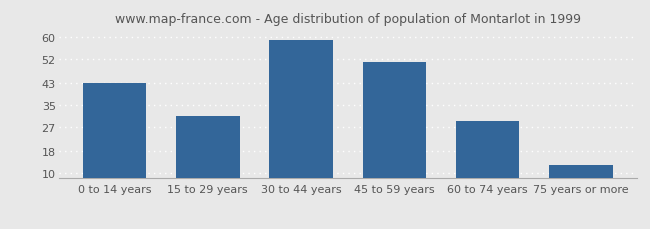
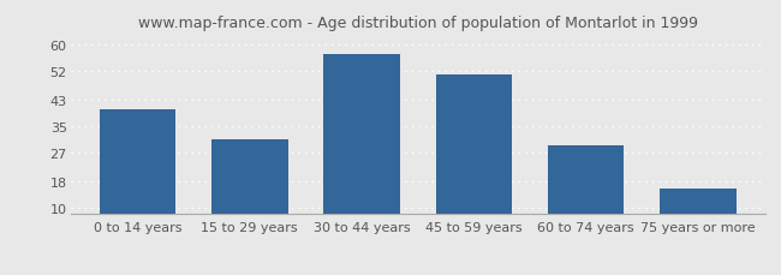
0 to 14 years: 43 -> 40
30 to 44 years: 59 -> 57
75 years or more: 13 -> 16
